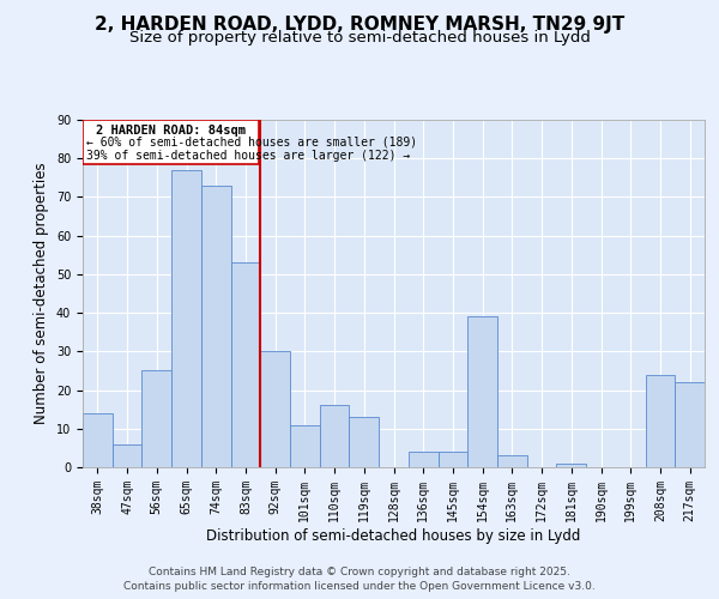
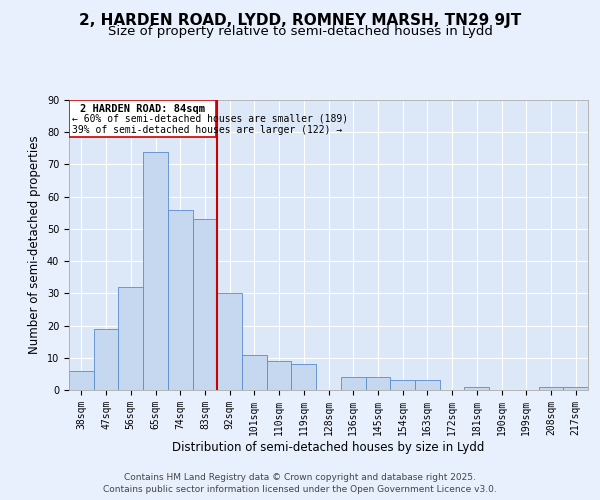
38sqm: 14 -> 6
47sqm: 6 -> 19
56sqm: 25 -> 32
65sqm: 77 -> 74
74sqm: 73 -> 56
110sqm: 16 -> 9
119sqm: 13 -> 8
154sqm: 39 -> 3
208sqm: 24 -> 1
217sqm: 22 -> 1
